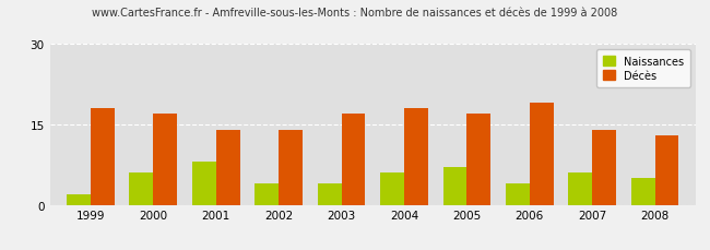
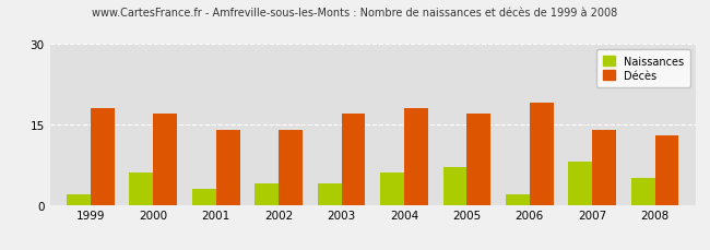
Naissances/2001: 8 -> 3
Naissances/2006: 4 -> 2
Naissances/2007: 6 -> 8
